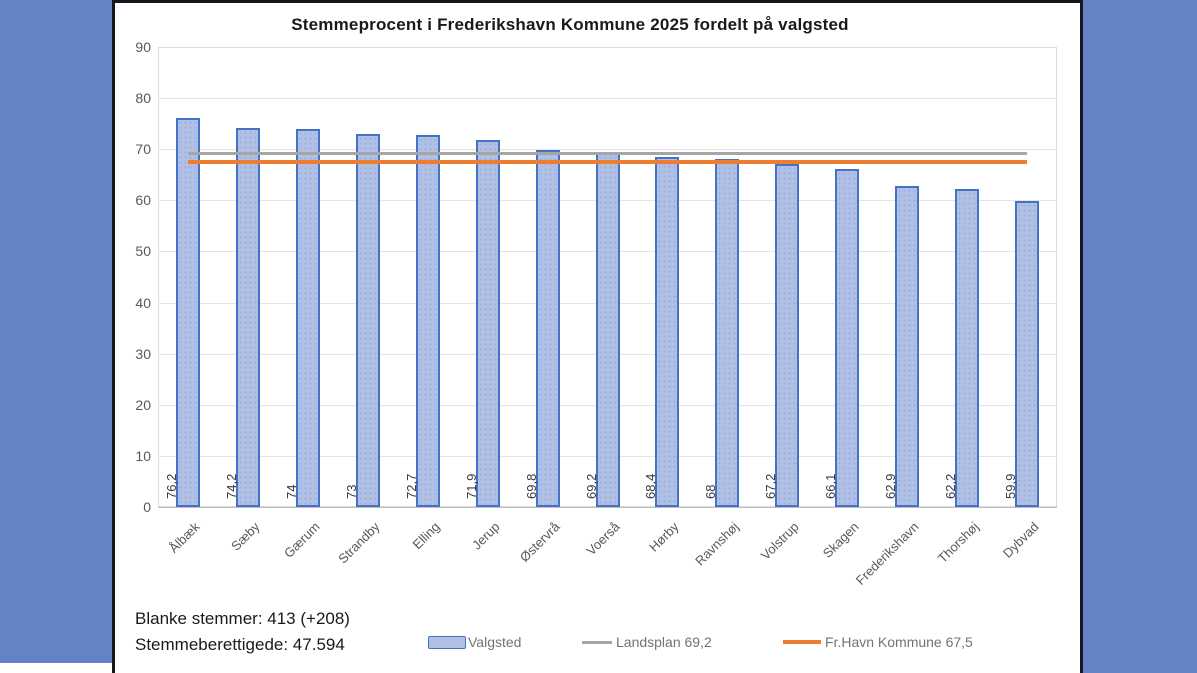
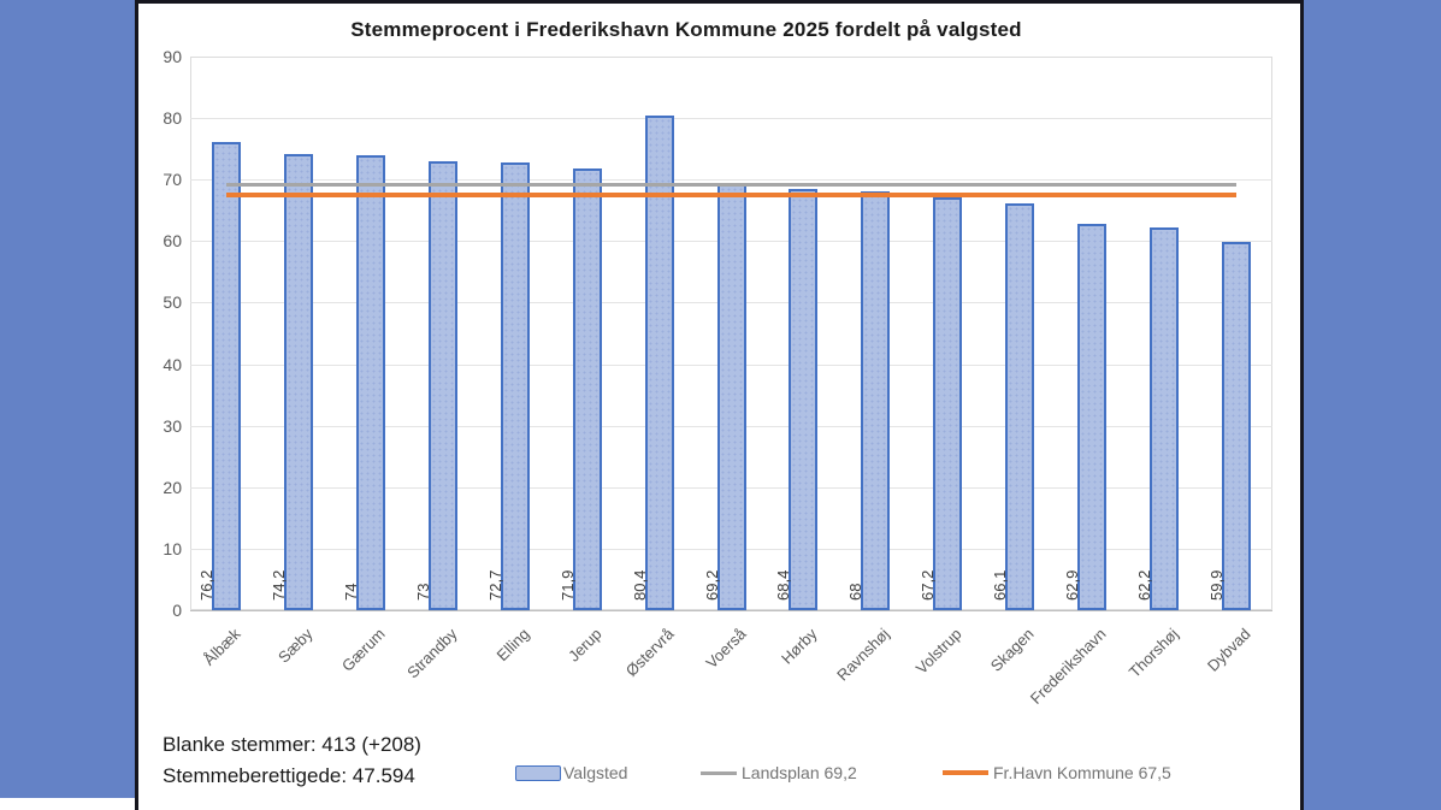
Østervrå: 69,8 -> 80,4
